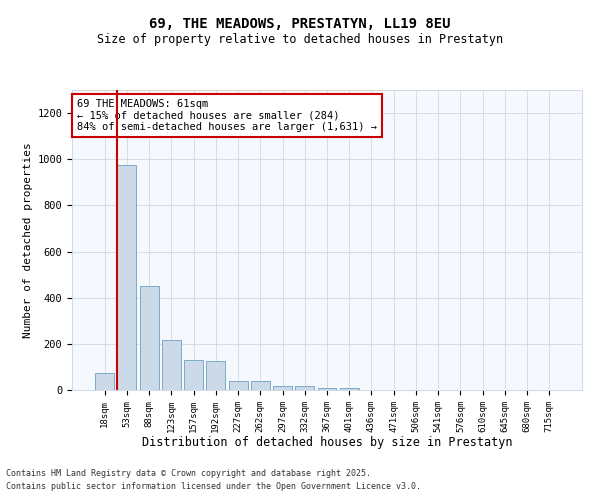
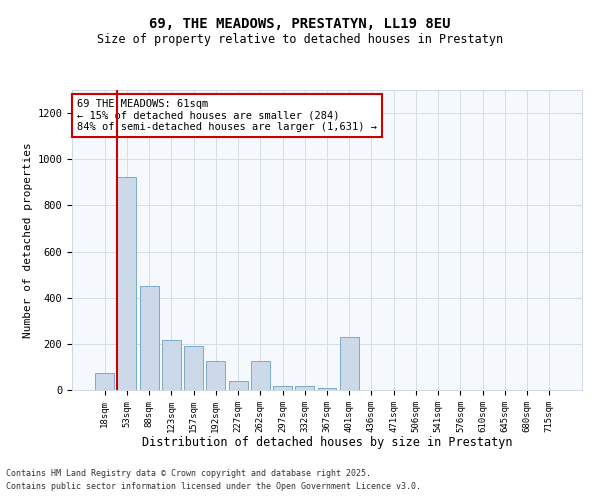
53sqm: 975 -> 925
157sqm: 130 -> 190
262sqm: 38 -> 125
401sqm: 7 -> 230
